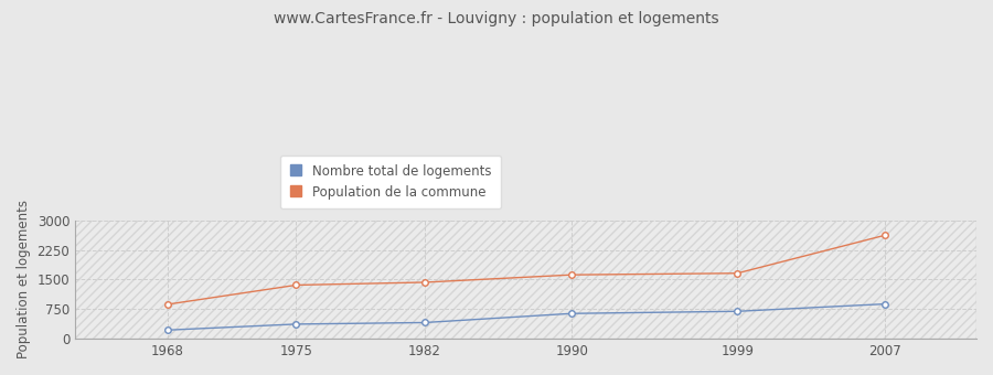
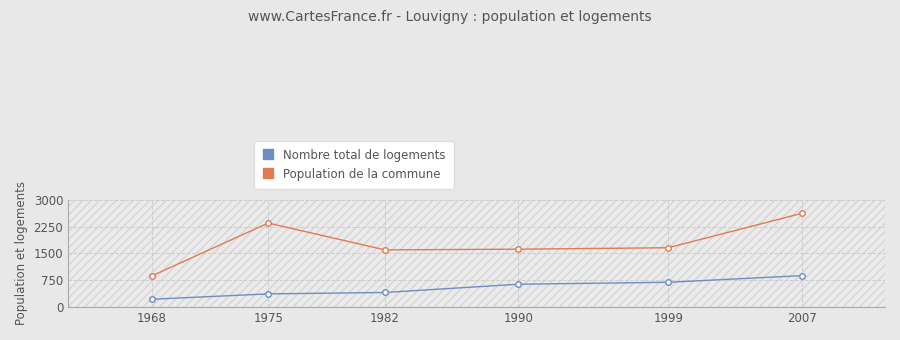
Population de la commune/1975: 1360 -> 2350
Population de la commune/1982: 1430 -> 1600
